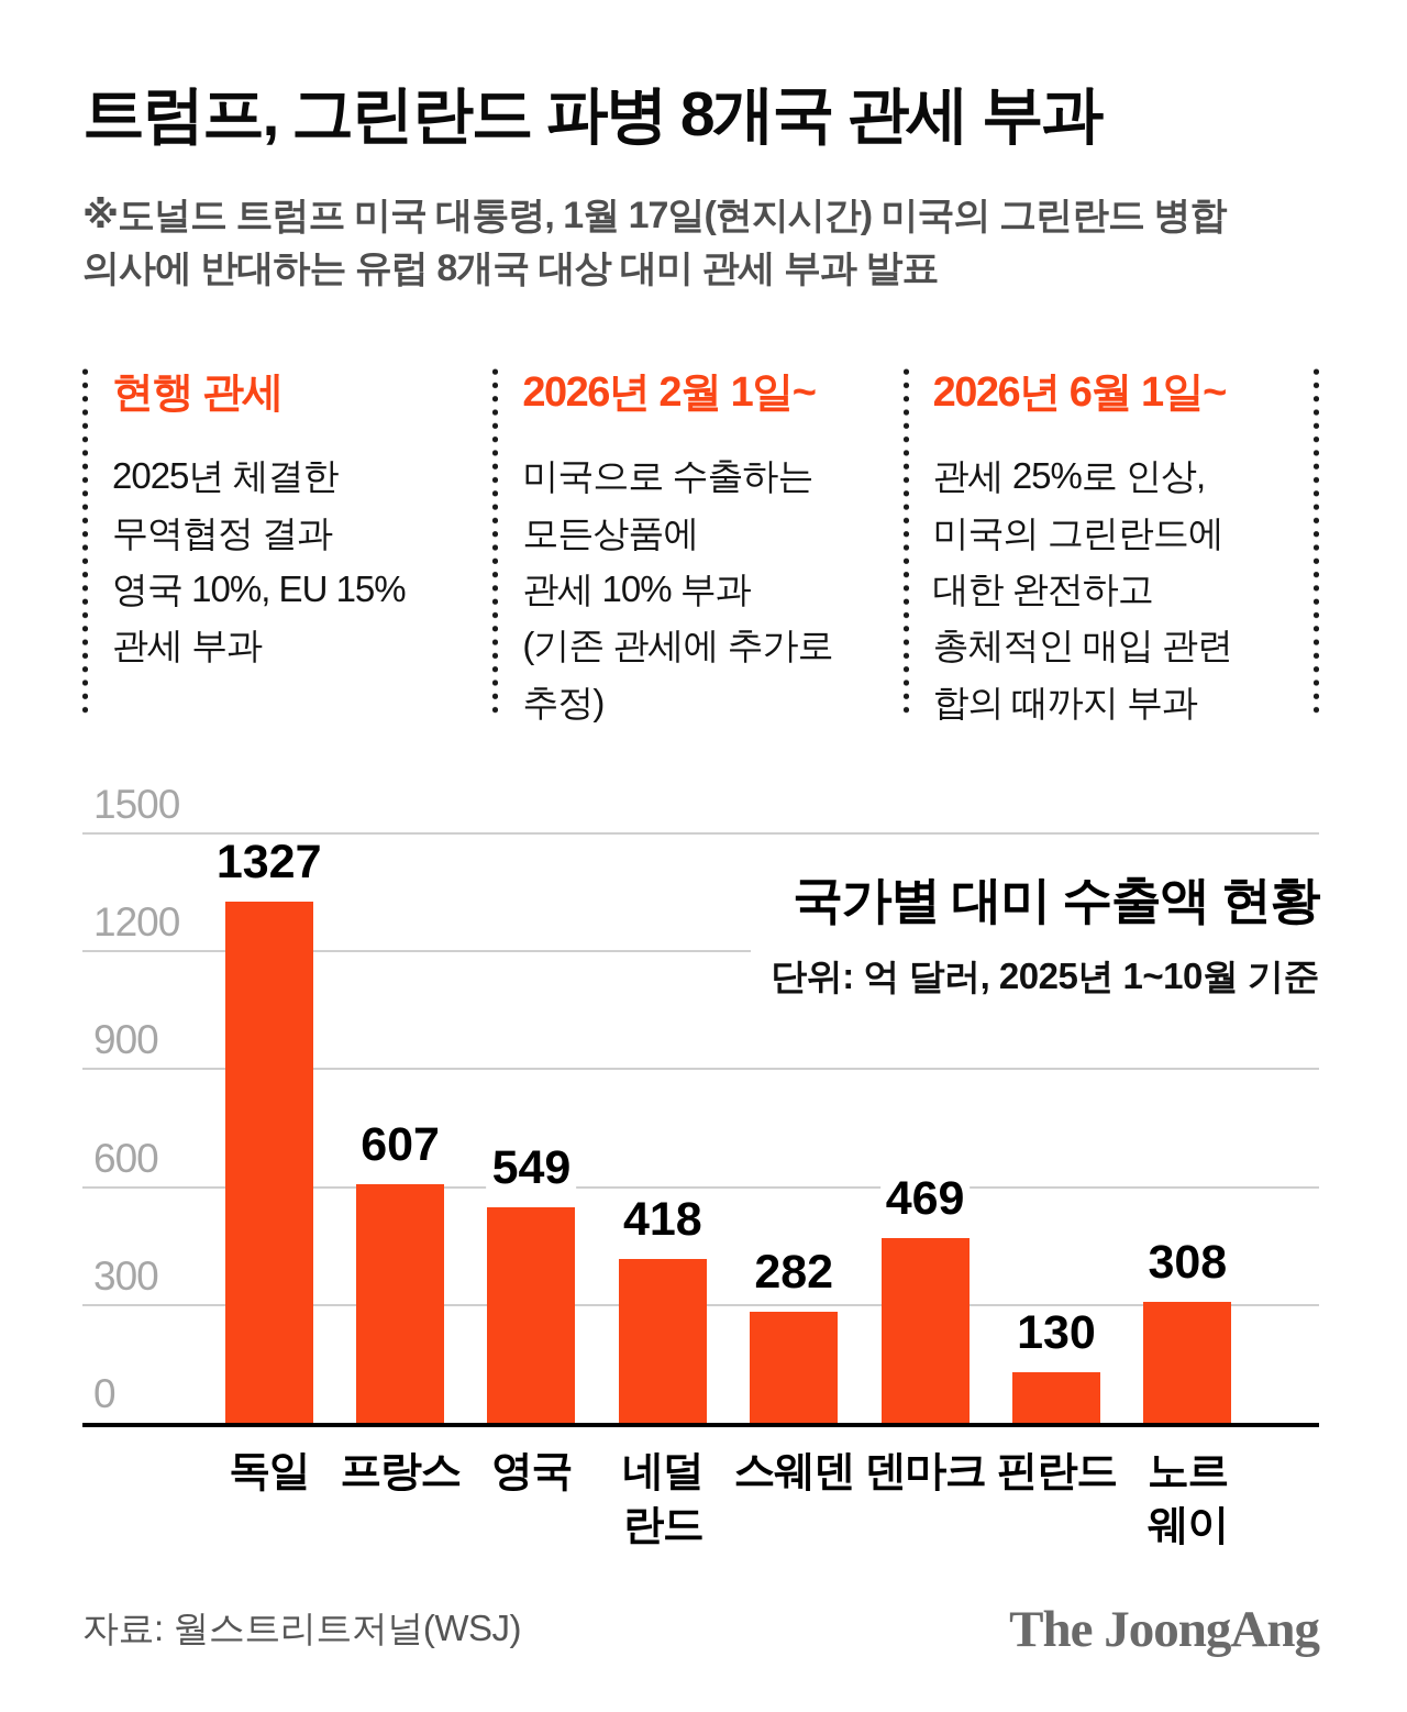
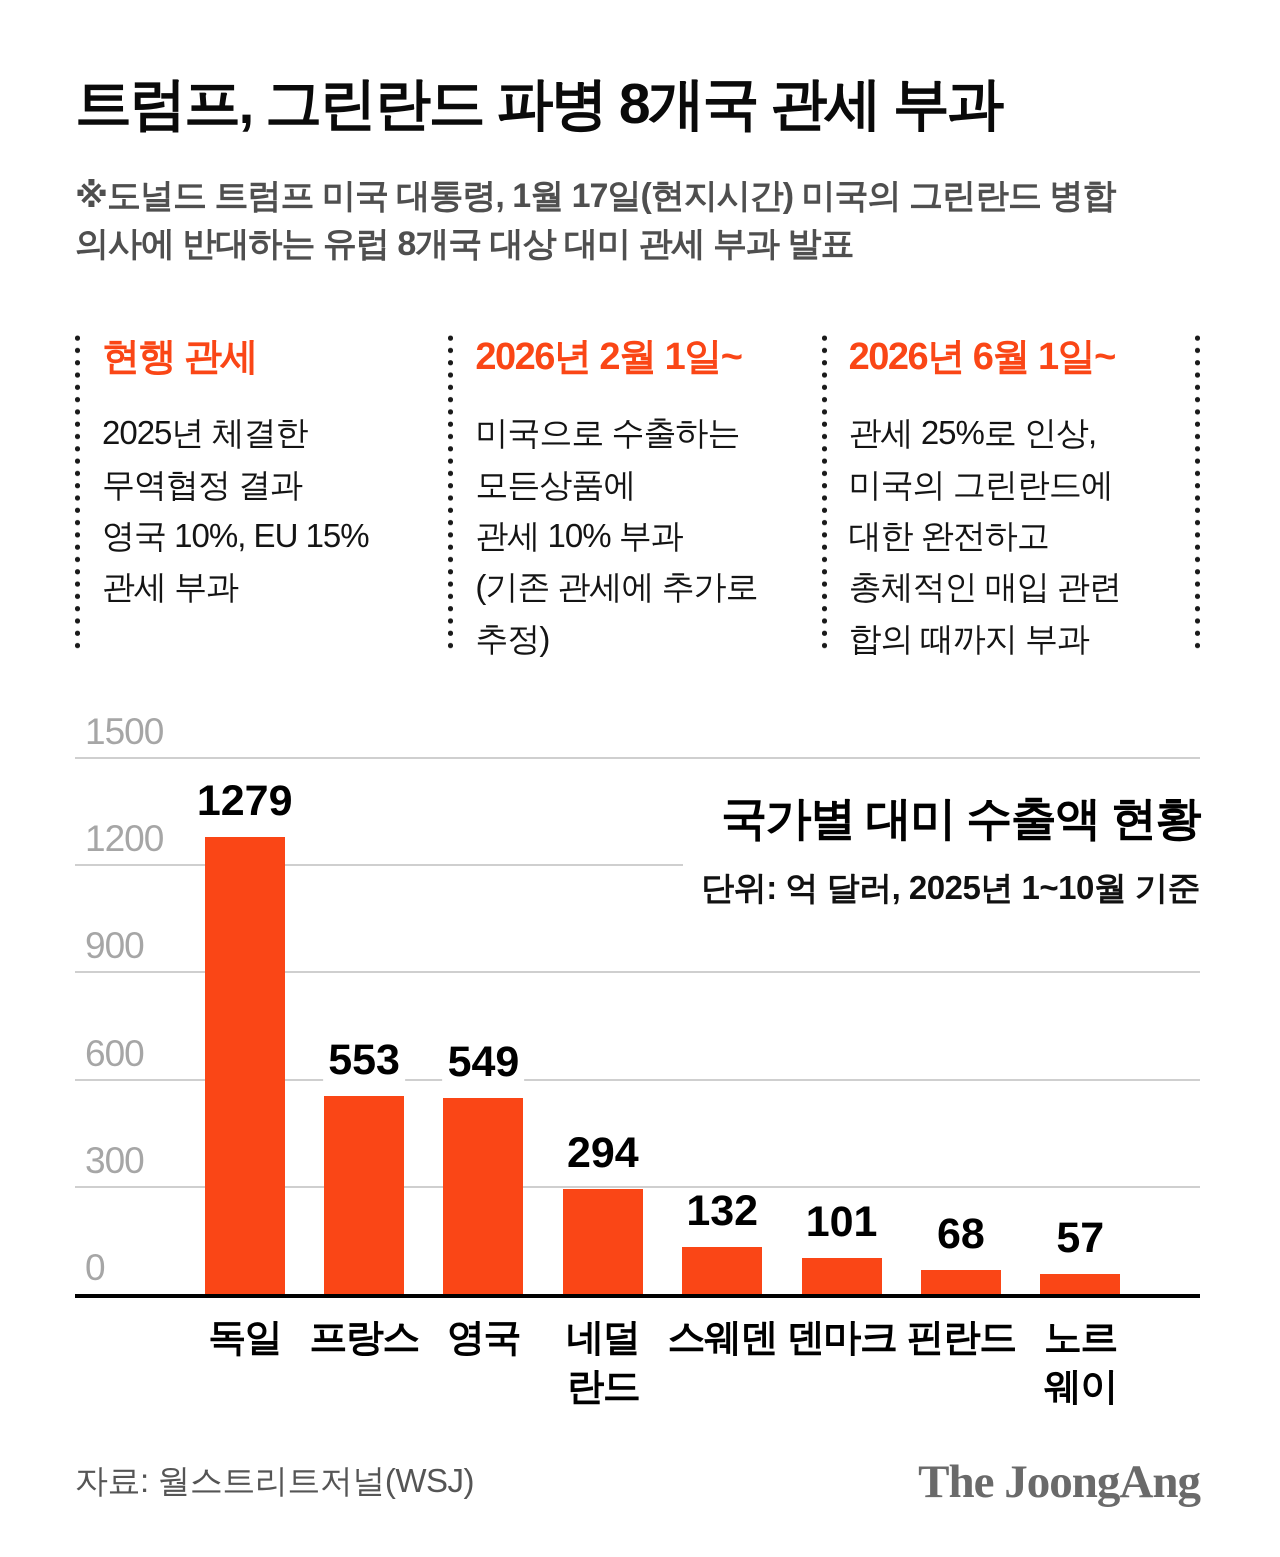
독일: 1327 -> 1279
프랑스: 607 -> 553
네덜란드: 418 -> 294
스웨덴: 282 -> 132
덴마크: 469 -> 101
핀란드: 130 -> 68
노르웨이: 308 -> 57
